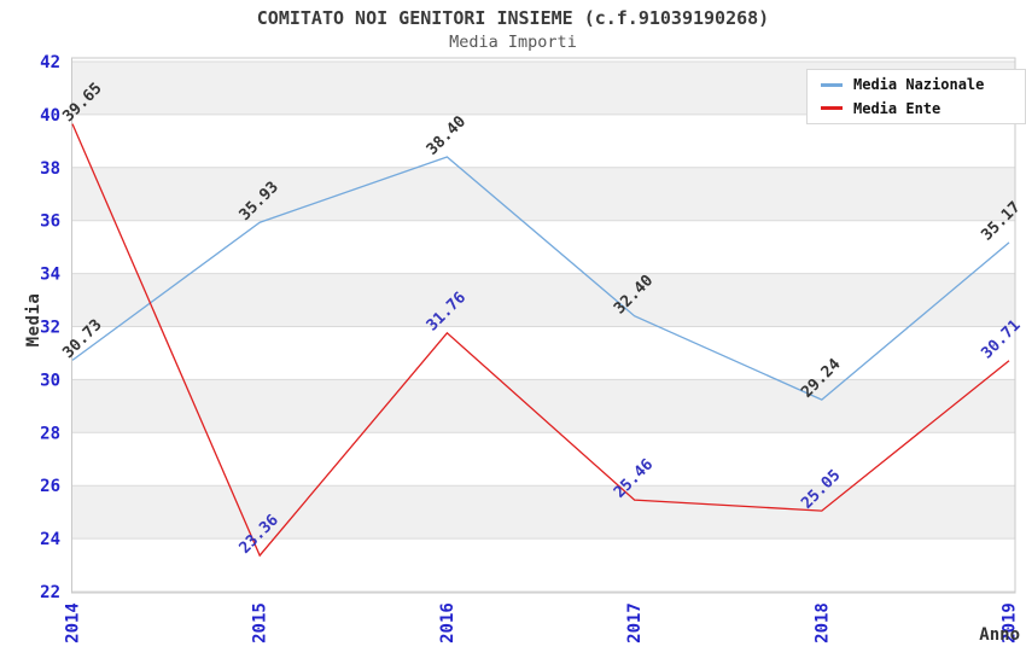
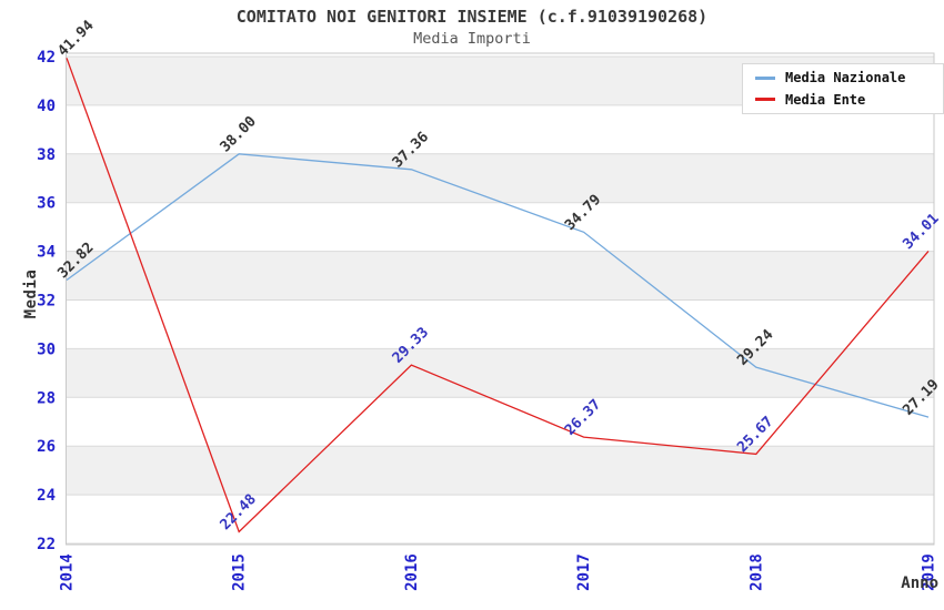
Media Nazionale/2014: 30.73 -> 32.82
Media Ente/2014: 39.65 -> 41.94
Media Nazionale/2015: 35.93 -> 38.00
Media Ente/2015: 23.36 -> 22.48
Media Nazionale/2016: 38.40 -> 37.36
Media Ente/2016: 31.76 -> 29.33
Media Nazionale/2017: 32.40 -> 34.79
Media Ente/2017: 25.46 -> 26.37
Media Ente/2018: 25.05 -> 25.67
Media Nazionale/2019: 35.17 -> 27.19
Media Ente/2019: 30.71 -> 34.01
